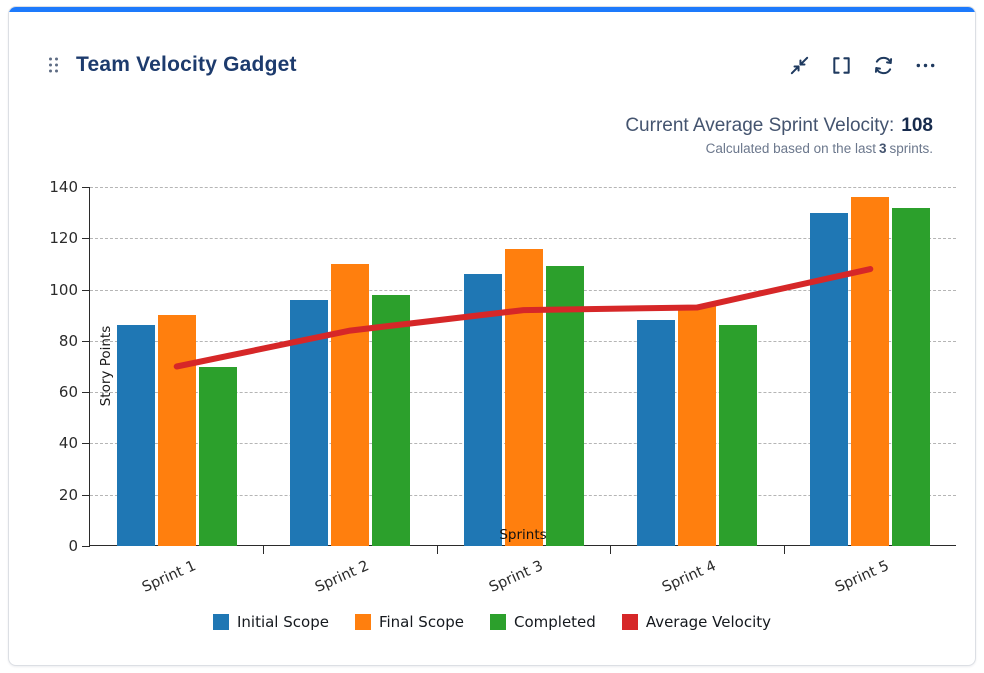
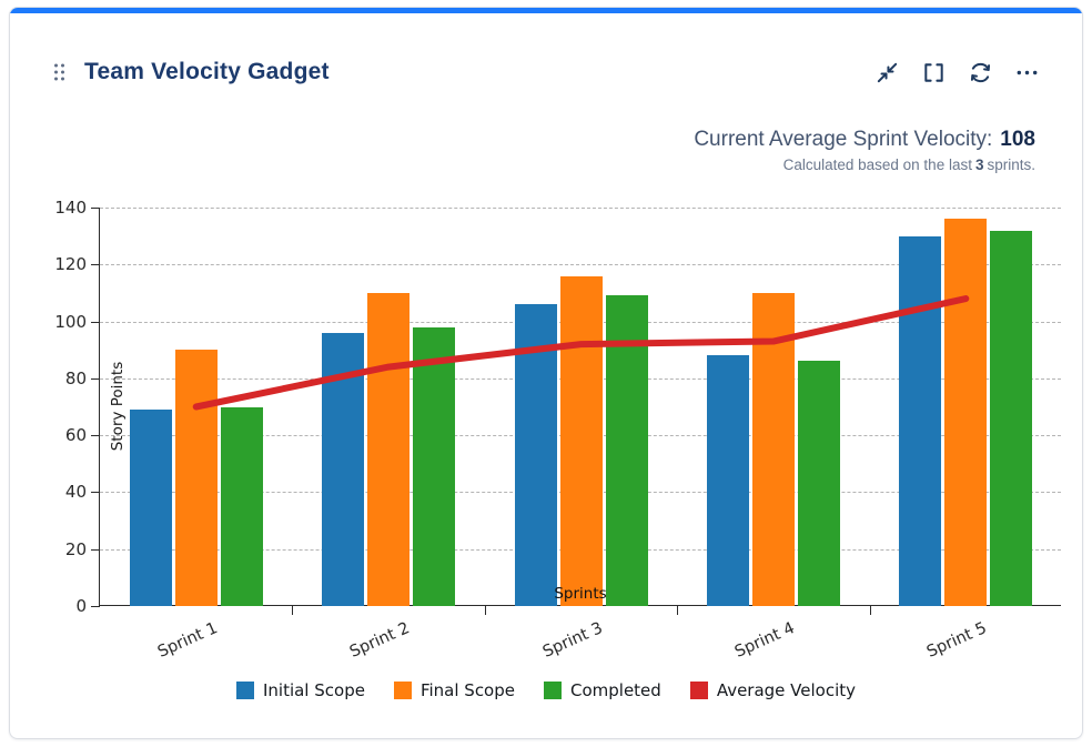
Initial Scope/Sprint 1: 86 -> 69
Final Scope/Sprint 4: 94 -> 110
